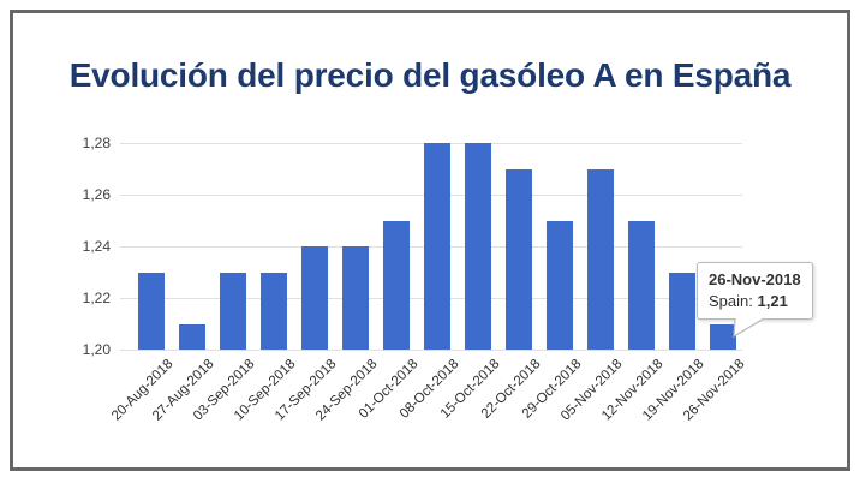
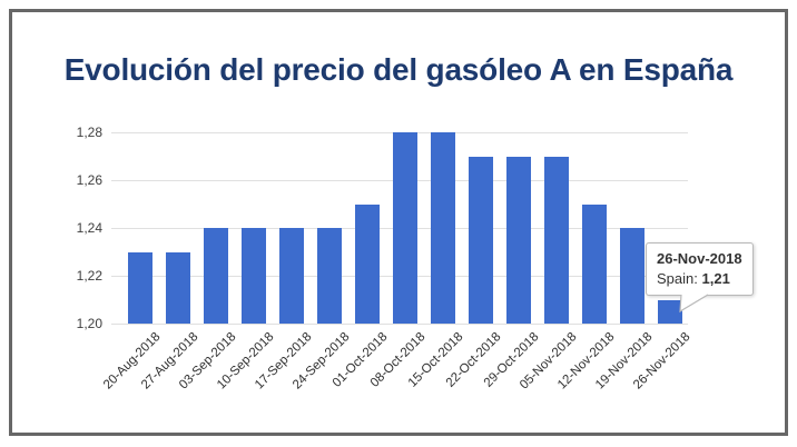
27-Aug-2018: 1,21 -> 1,23
03-Sep-2018: 1,23 -> 1,24
10-Sep-2018: 1,23 -> 1,24
29-Oct-2018: 1,25 -> 1,27
19-Nov-2018: 1,23 -> 1,24
